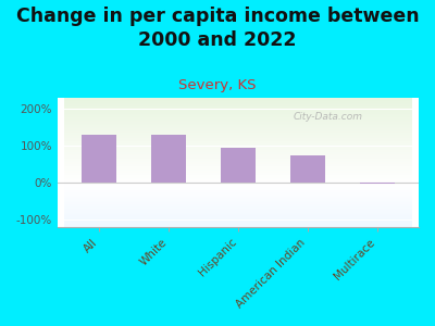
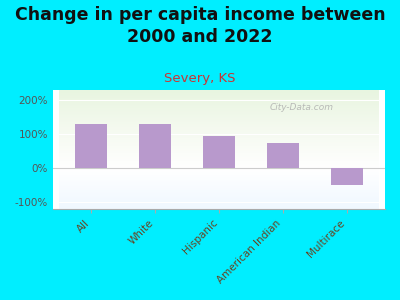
Multirace: -2% -> -50%
